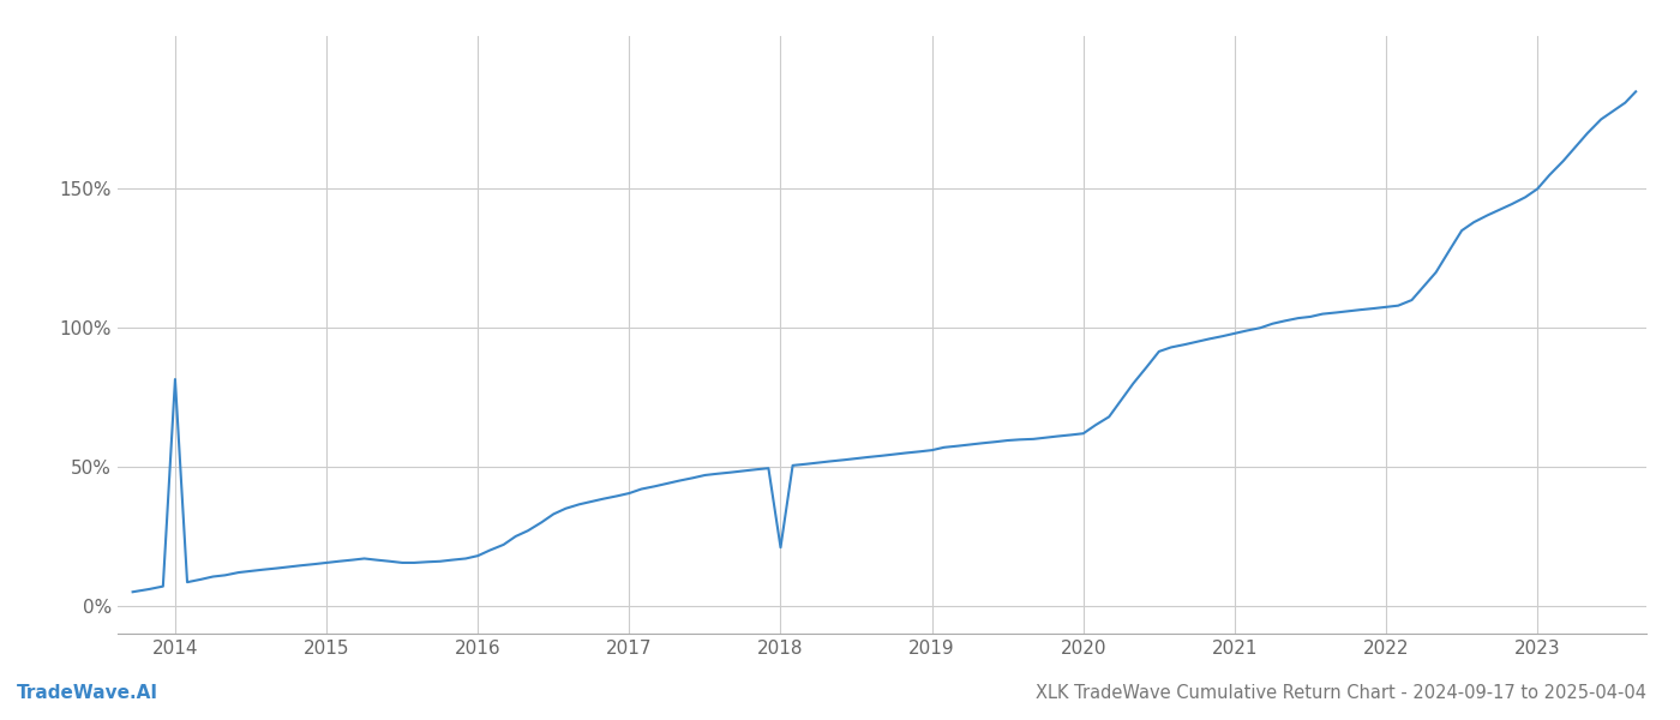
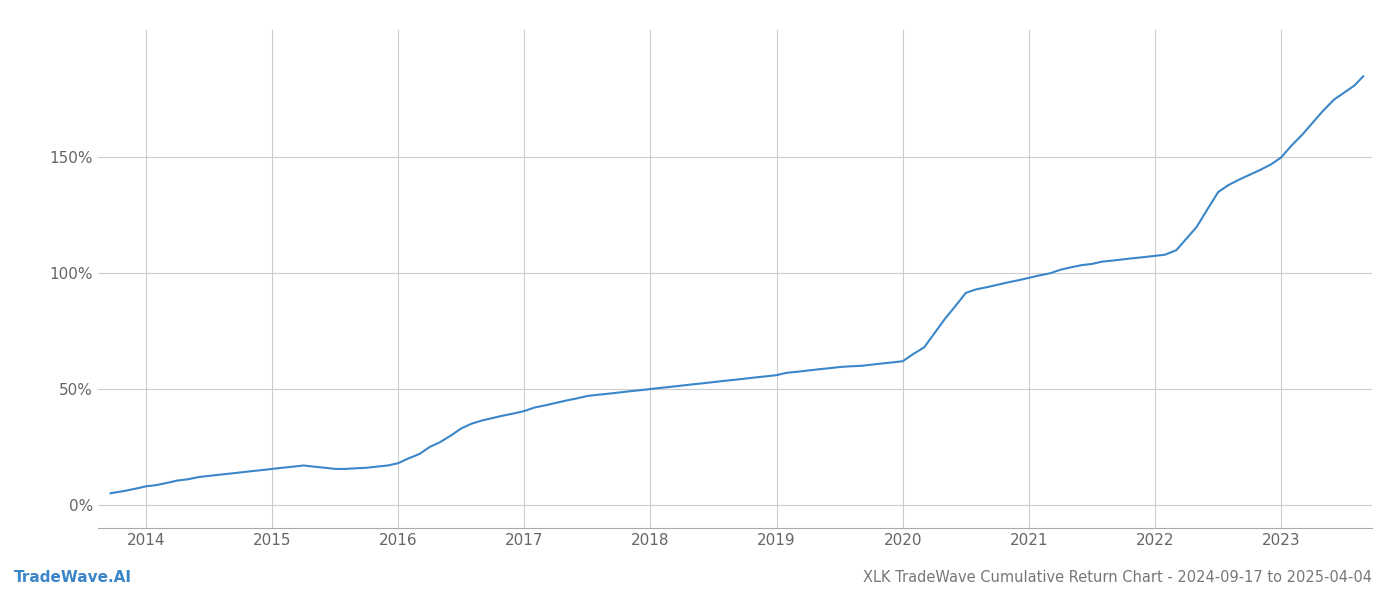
2014: 81.5% -> 8.0%
2018: 21.0% -> 50.0%
